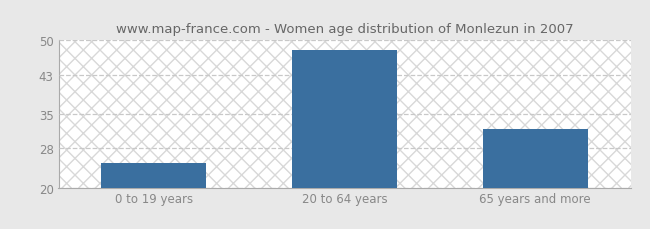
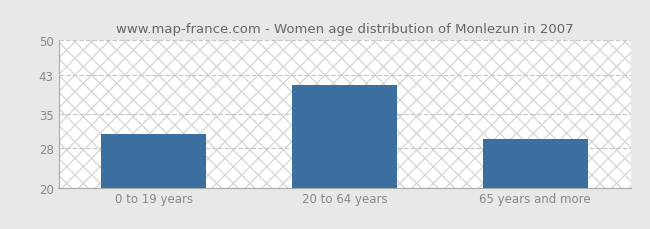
0 to 19 years: 25 -> 31
20 to 64 years: 48 -> 41
65 years and more: 32 -> 30
